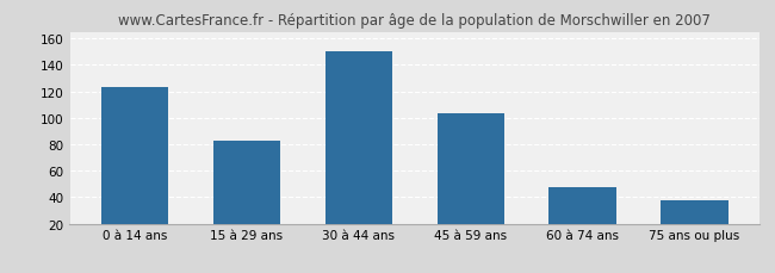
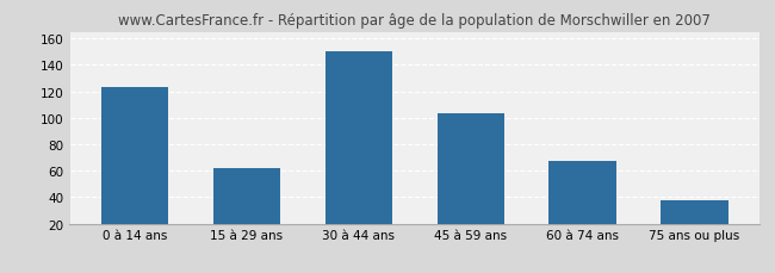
15 à 29 ans: 83 -> 62
60 à 74 ans: 48 -> 67
